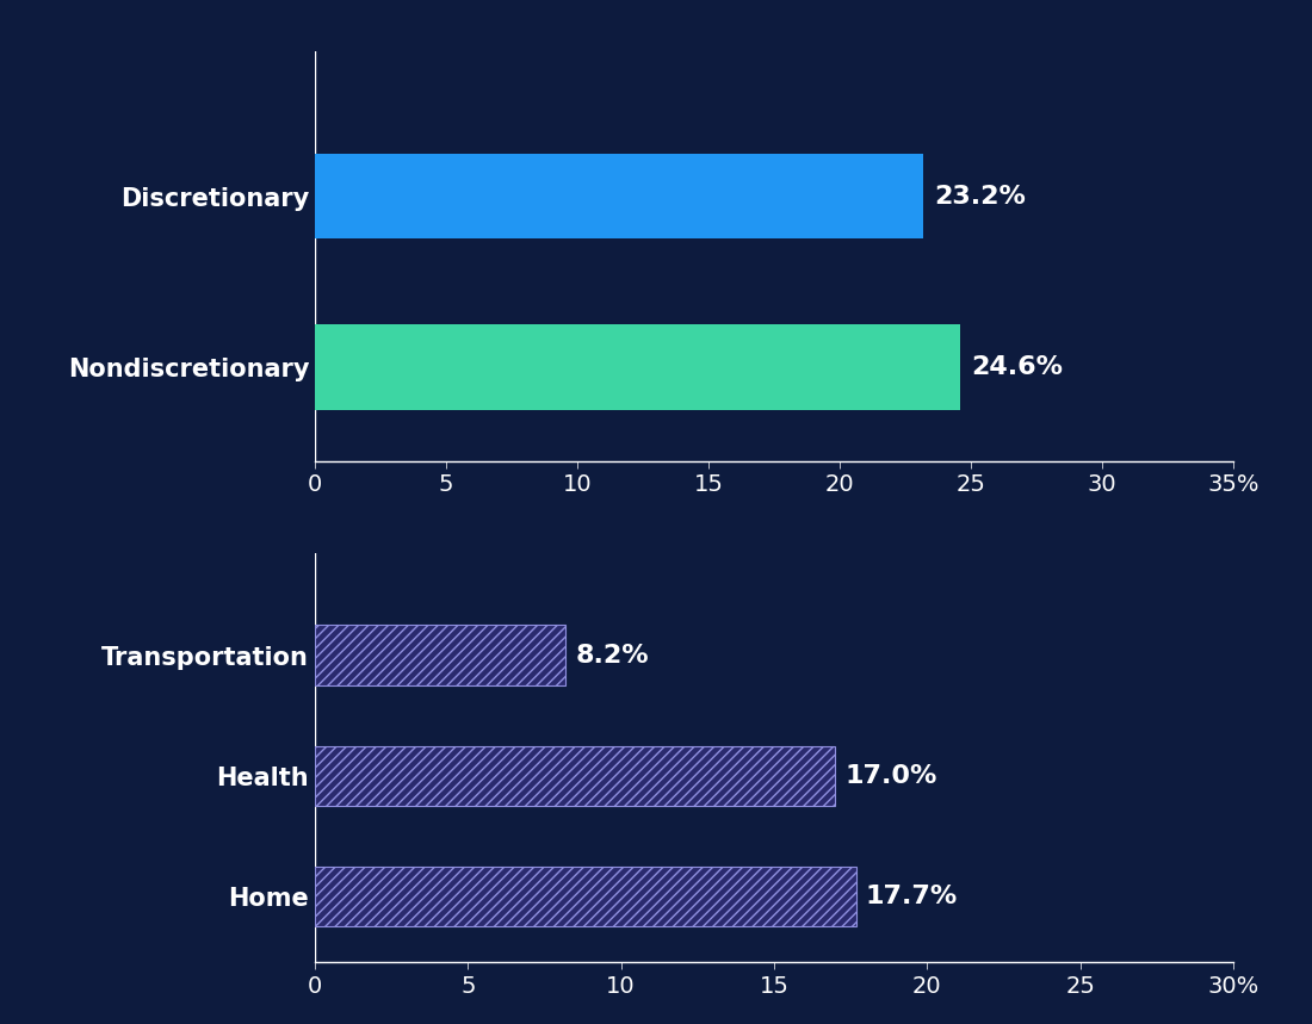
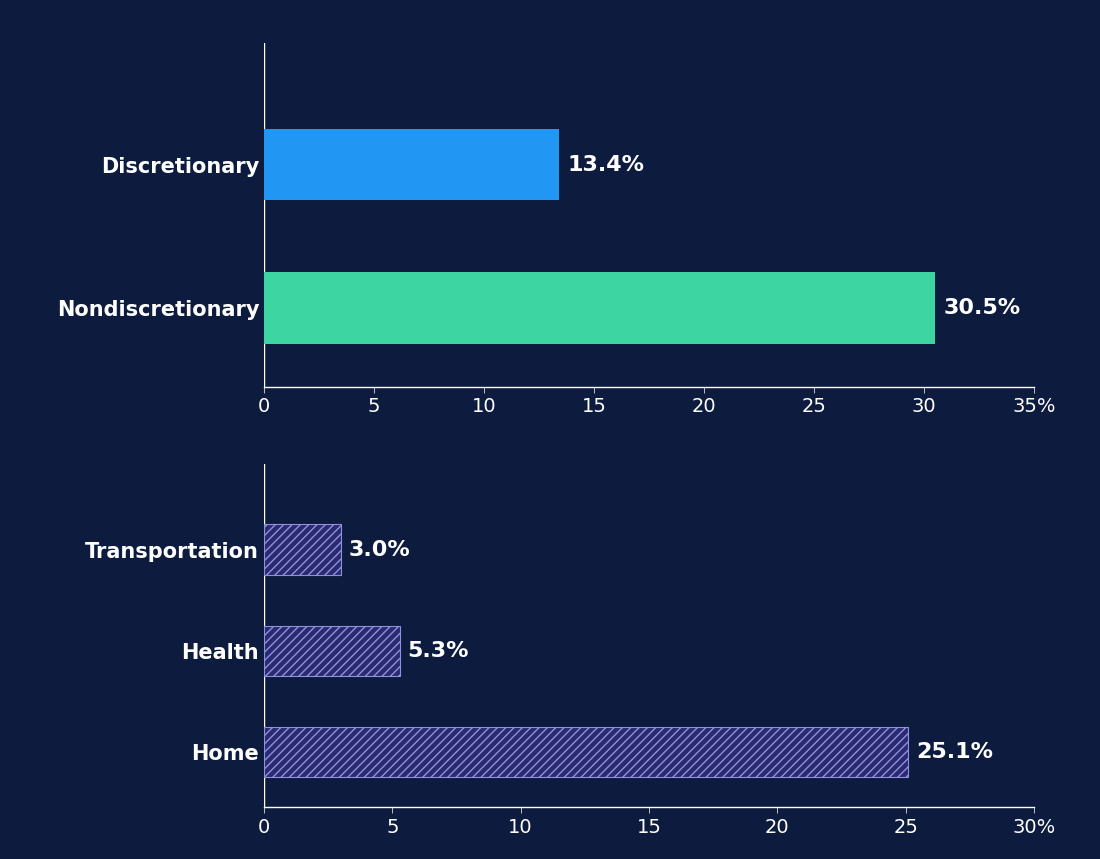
Discretionary: 23.2% -> 13.4%
Nondiscretionary: 24.6% -> 30.5%
Transportation: 8.2% -> 3.0%
Health: 17.0% -> 5.3%
Home: 17.7% -> 25.1%
